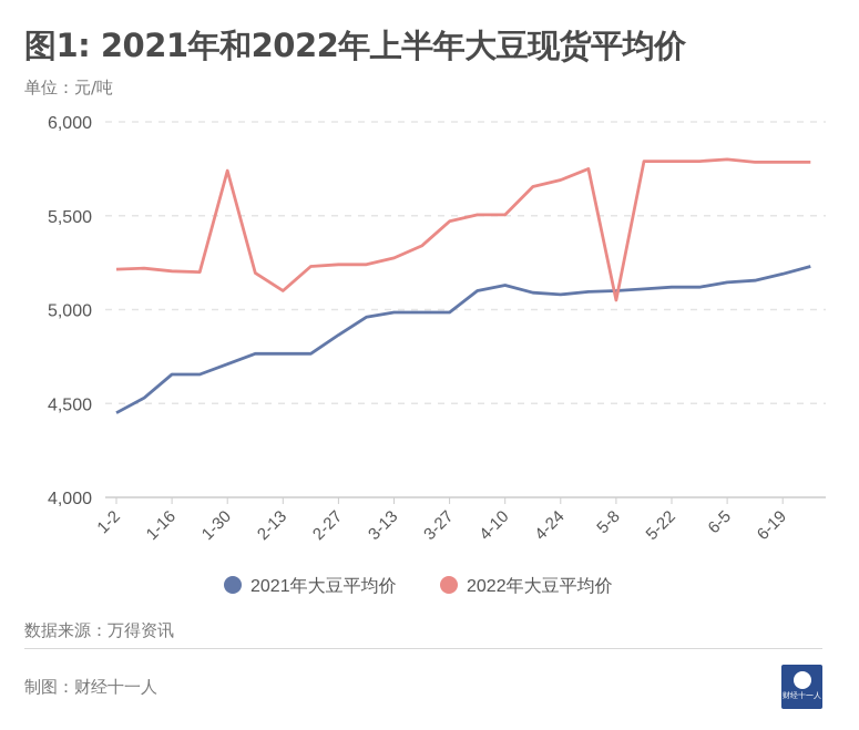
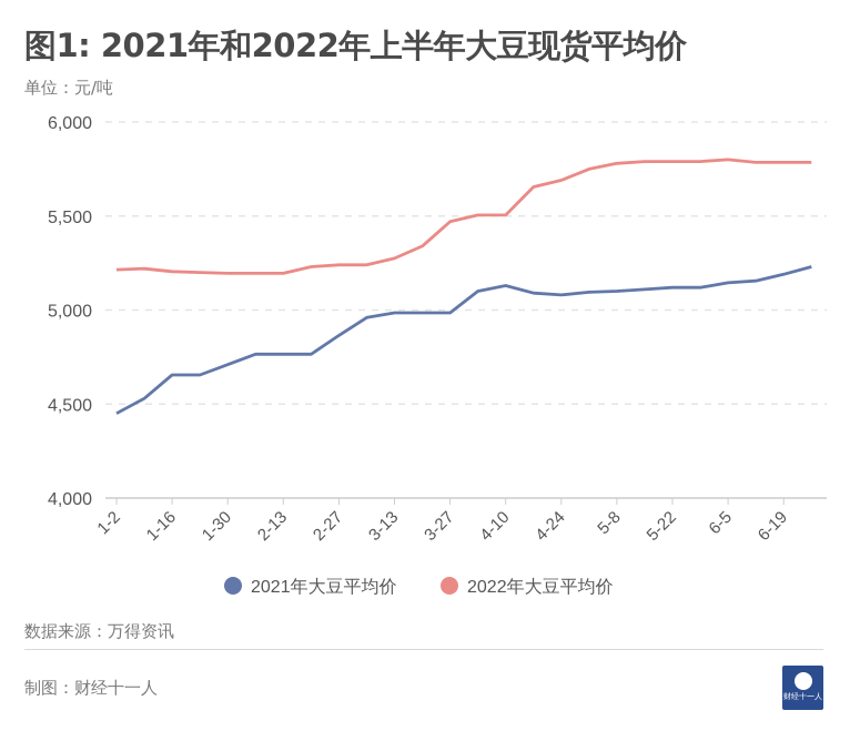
2022年大豆平均价/1-30: 5740 -> 5200
2022年大豆平均价/2-13: 5100 -> 5200
2022年大豆平均价/5-8: 5050 -> 5780
